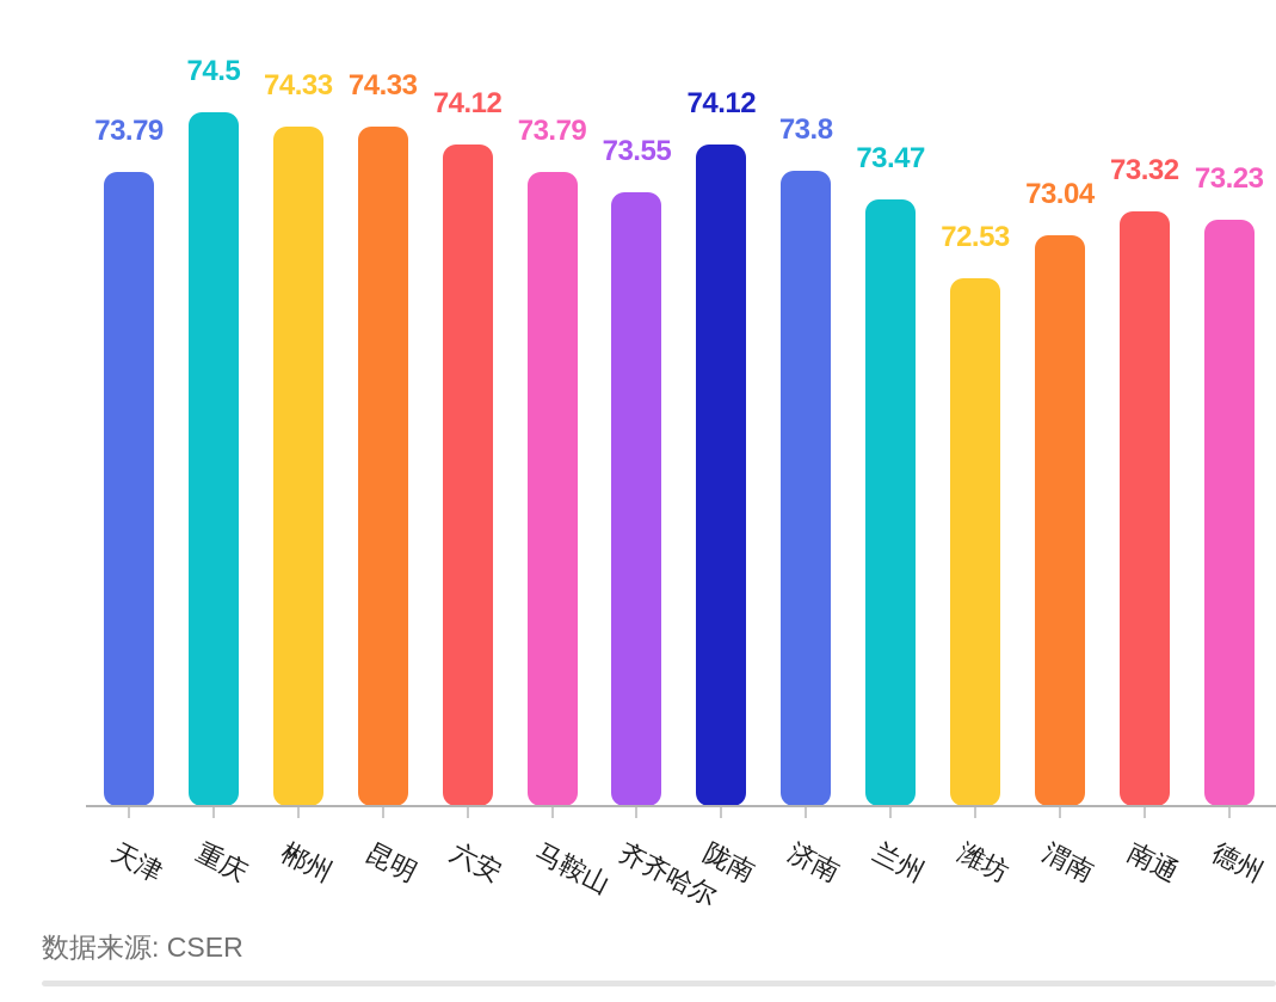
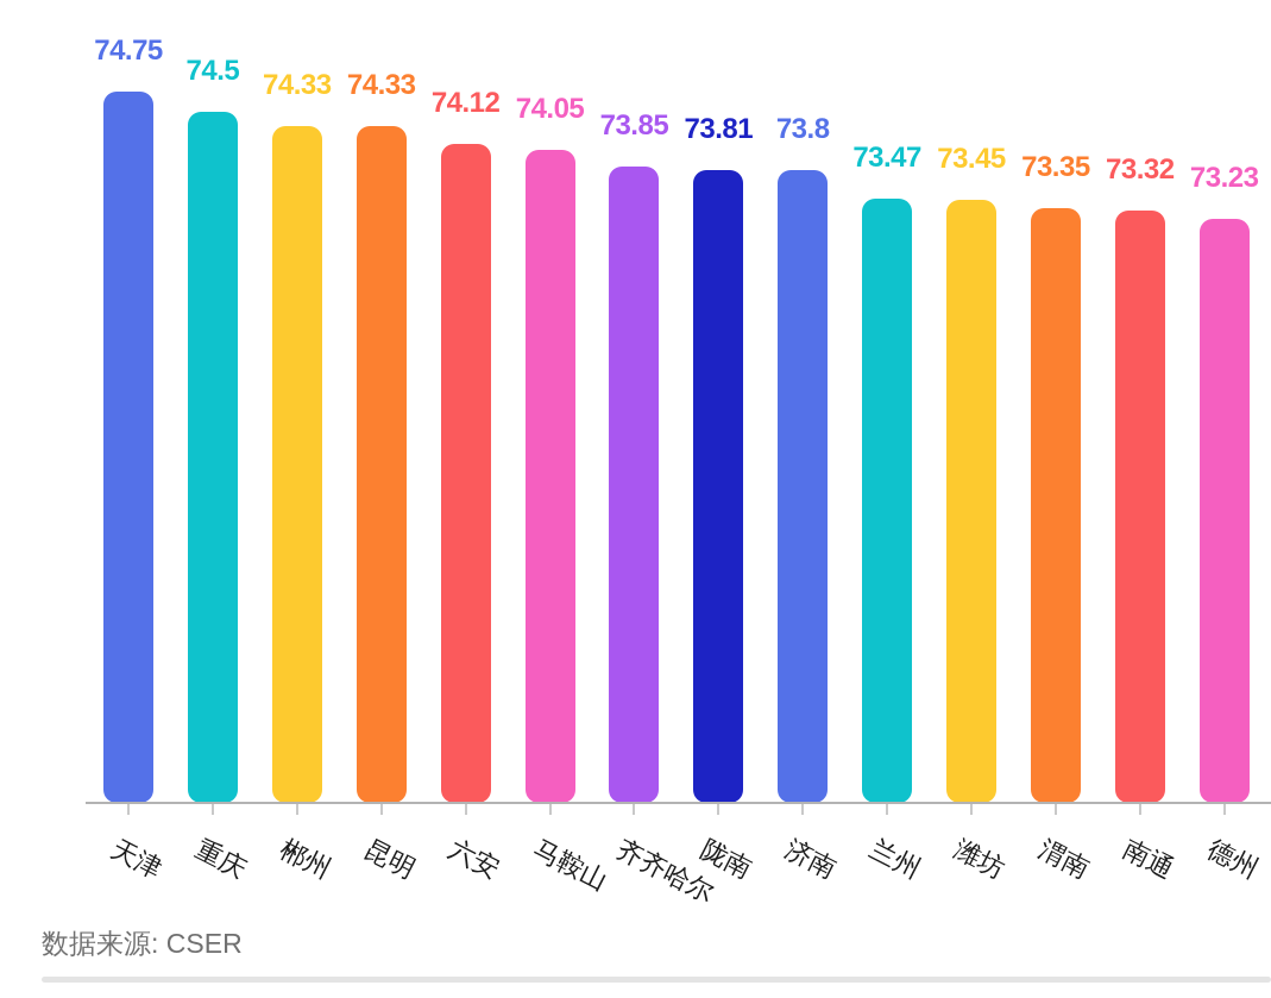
天津: 73.79 -> 74.75
马鞍山: 73.79 -> 74.05
齐齐哈尔: 73.55 -> 73.85
陇南: 74.12 -> 73.81
潍坊: 72.53 -> 73.45
渭南: 73.04 -> 73.35
